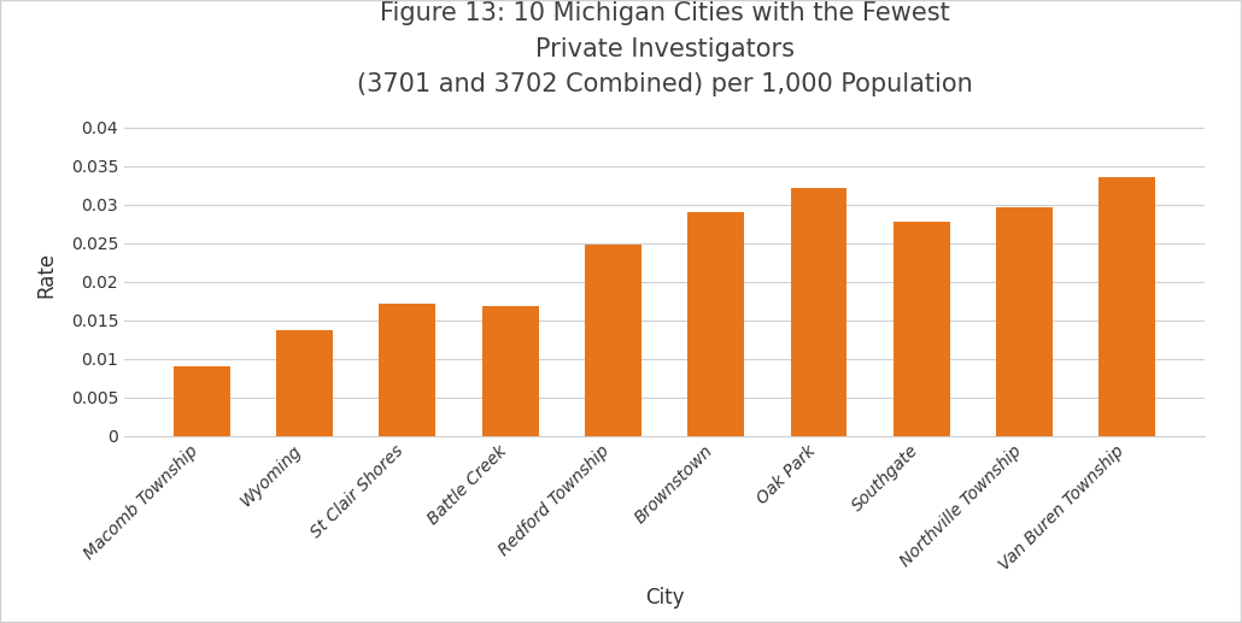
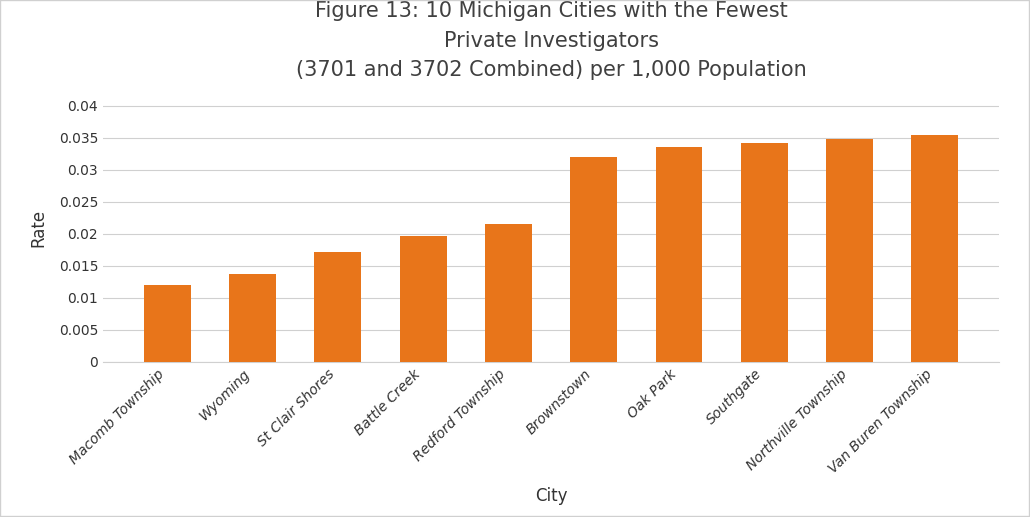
Macomb Township: 0.0090 -> 0.0120
Battle Creek: 0.0168 -> 0.0196
Redford Township: 0.0248 -> 0.0215
Brownstown: 0.0290 -> 0.0320
Oak Park: 0.0322 -> 0.0335
Southgate: 0.0278 -> 0.0342
Northville Township: 0.0296 -> 0.0348
Van Buren Township: 0.0336 -> 0.0355
